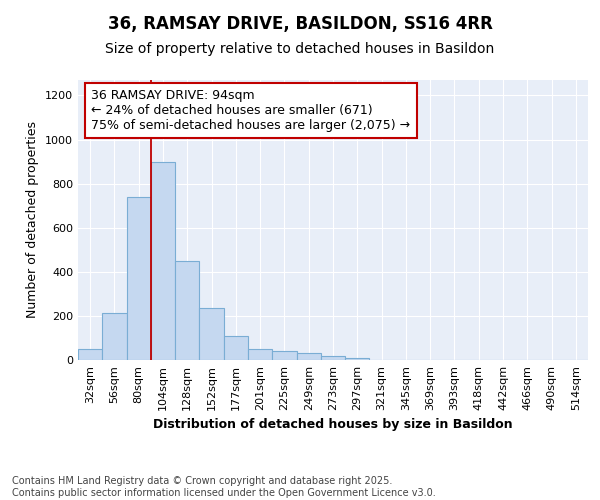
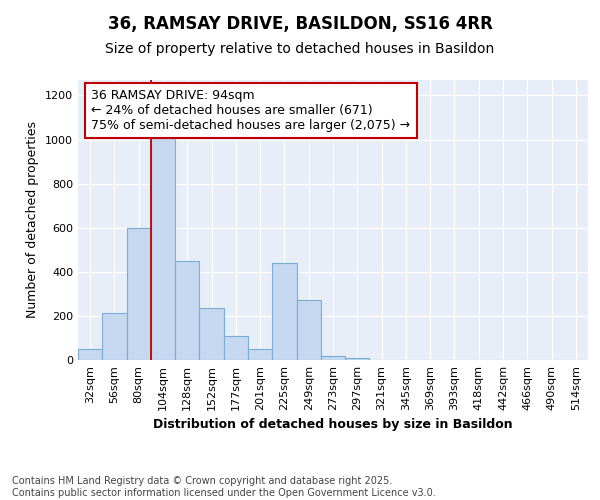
80sqm: 740 -> 600
104sqm: 900 -> 1005
225sqm: 40 -> 440
249sqm: 30 -> 270
